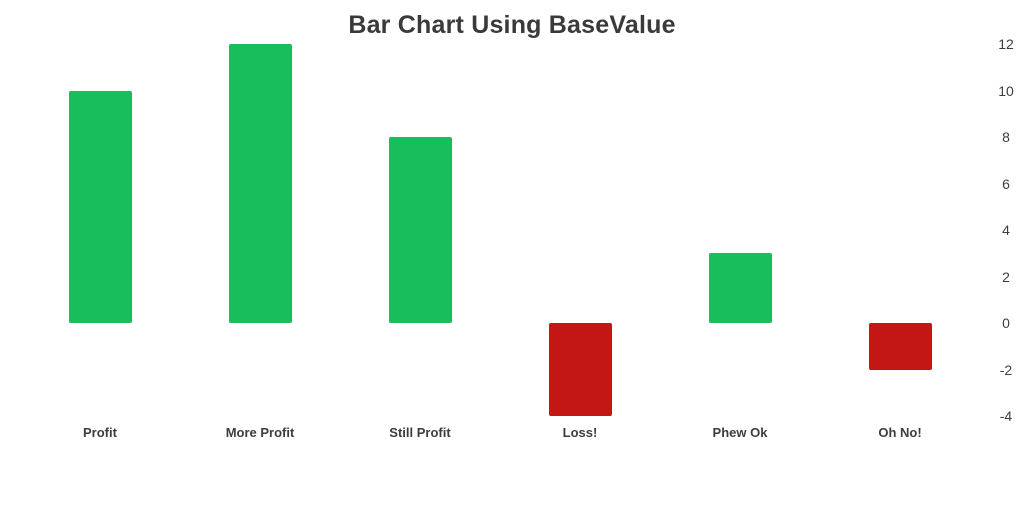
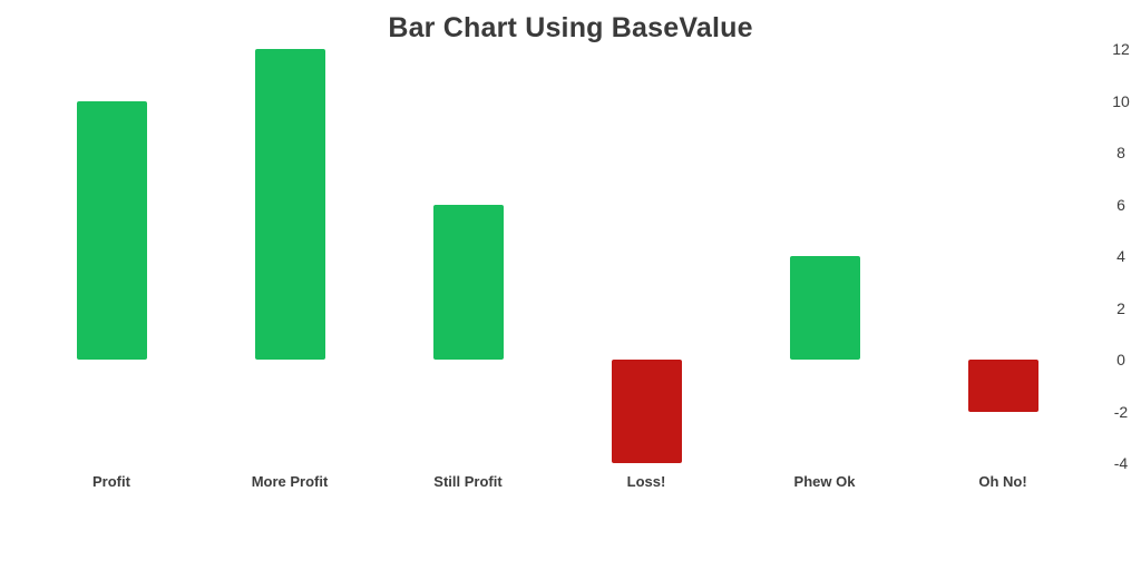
Still Profit: 8 -> 6
Phew Ok: 3 -> 4
